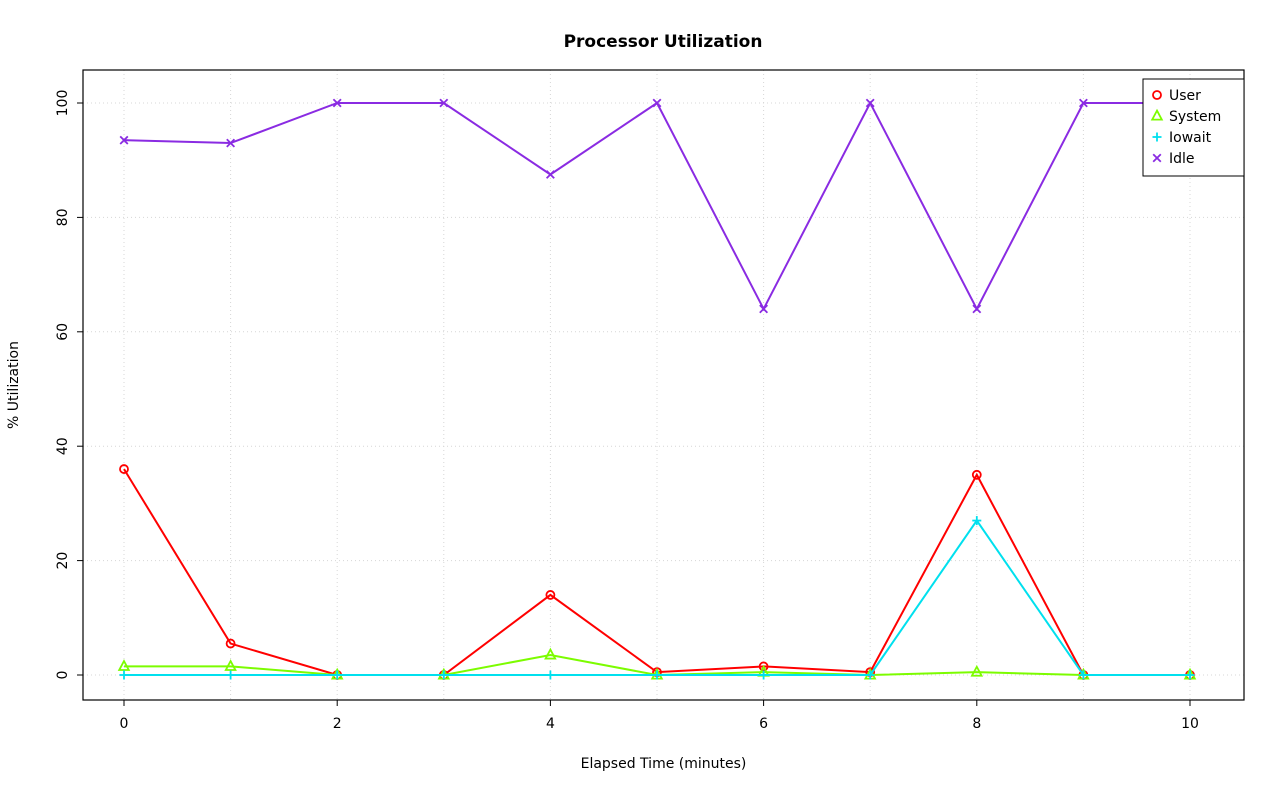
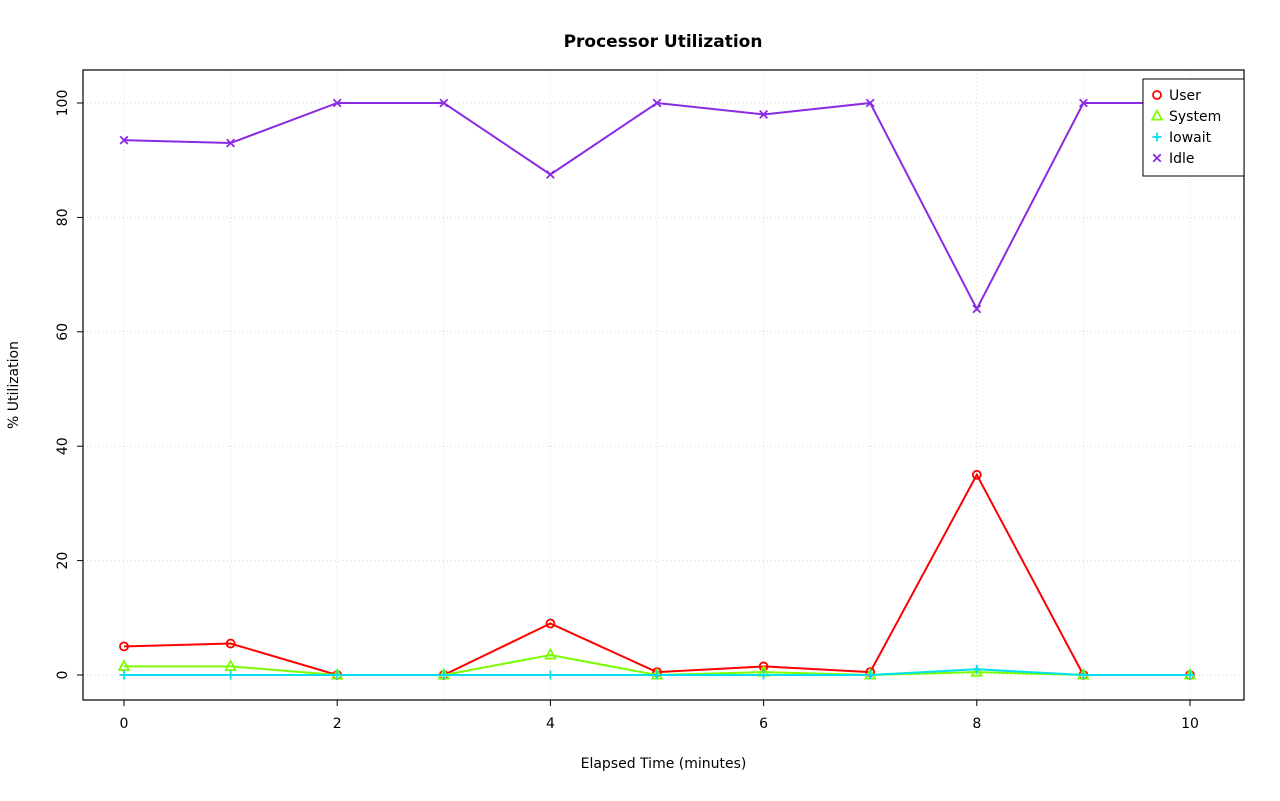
User/0: 36 -> 5
User/4: 14 -> 9
Idle/6: 64 -> 98
Iowait/8: 27 -> 1
